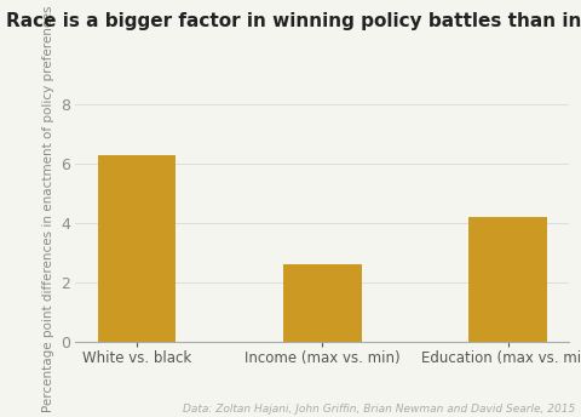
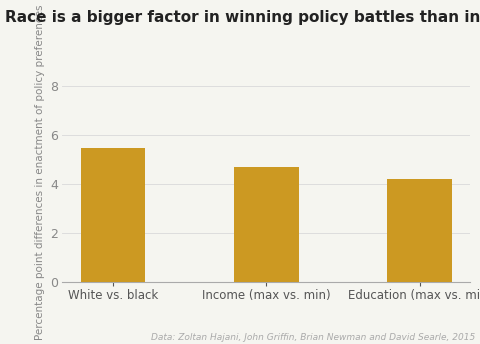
White vs. black: 6.3 -> 5.5
Income (max vs. min): 2.6 -> 4.7
